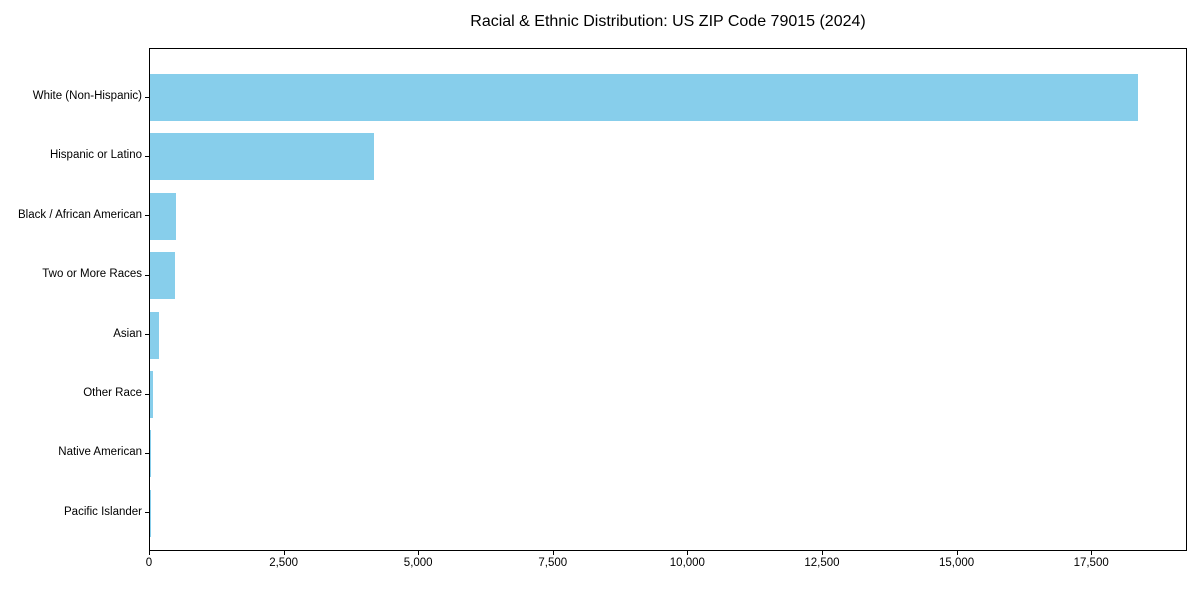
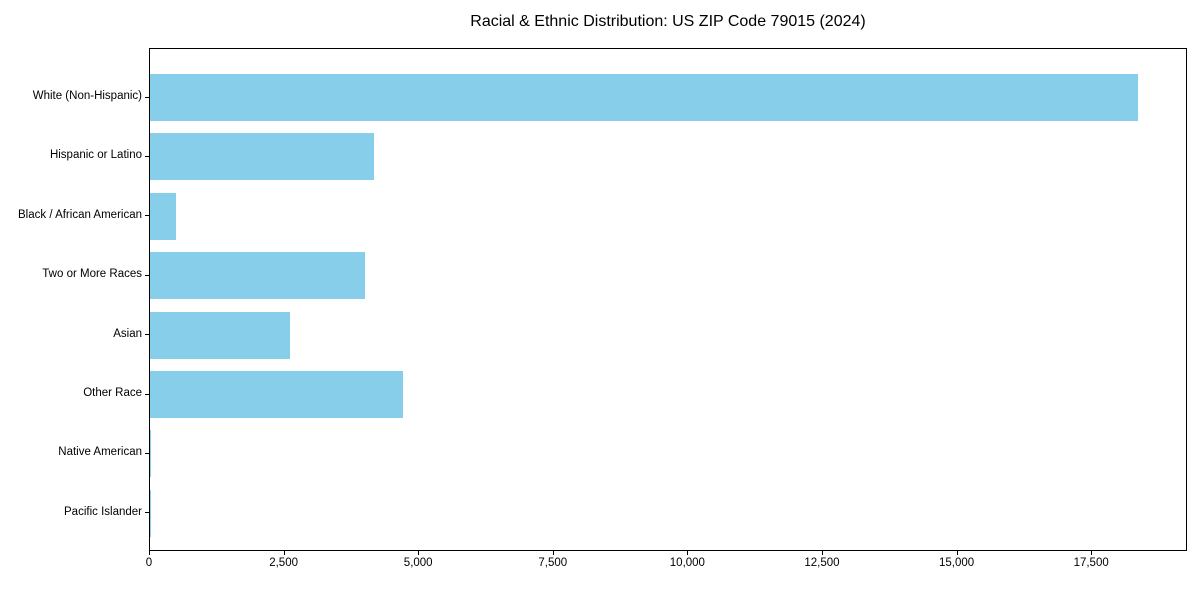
Two or More Races: 500 -> 4000
Asian: 200 -> 2600
Other Race: 100 -> 4700
